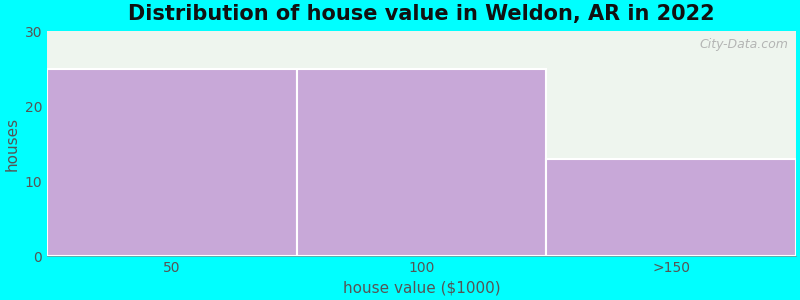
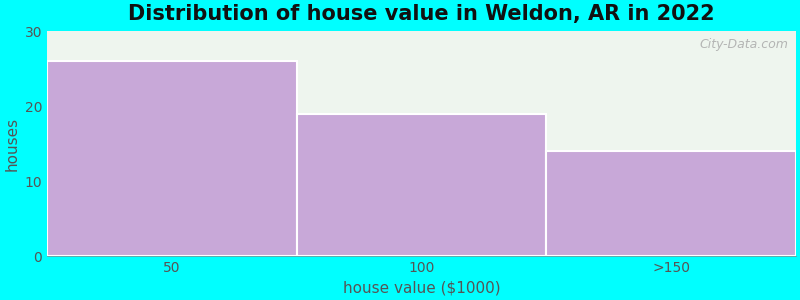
50: 25 -> 26
100: 25 -> 19
>150: 13 -> 14
